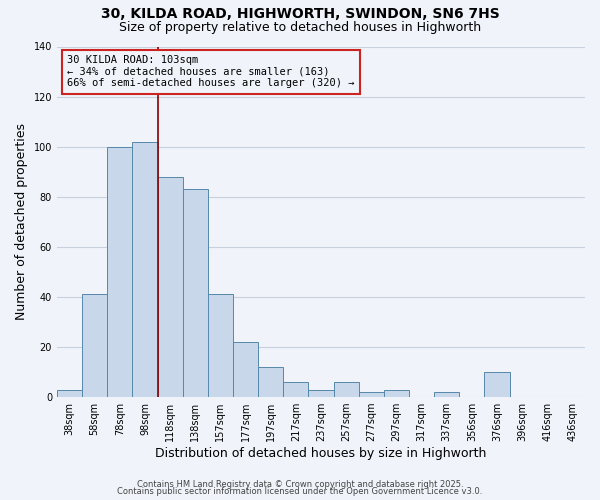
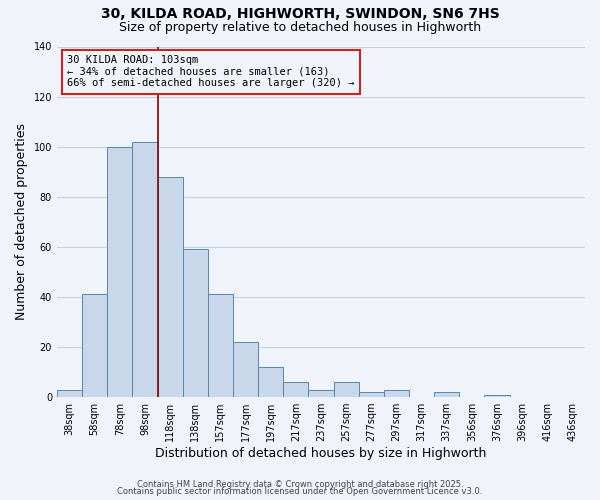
138sqm: 83 -> 59
376sqm: 10 -> 1
